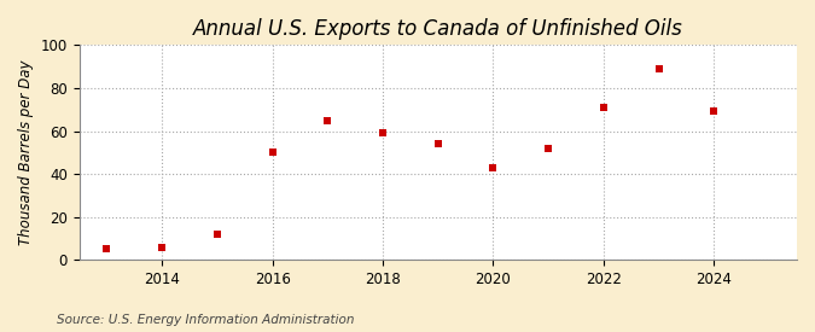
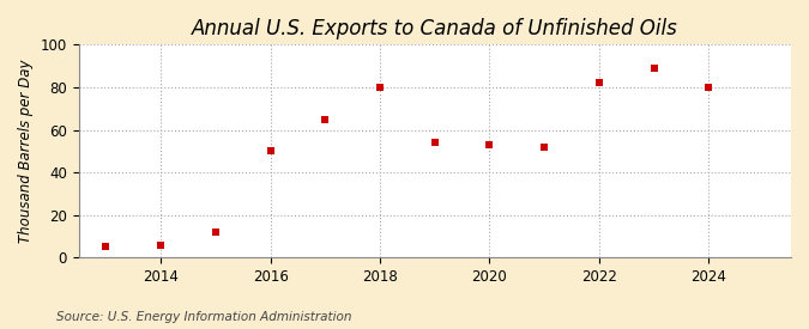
2018: 59 -> 80
2020: 43 -> 53
2022: 71 -> 82
2024: 69 -> 80
